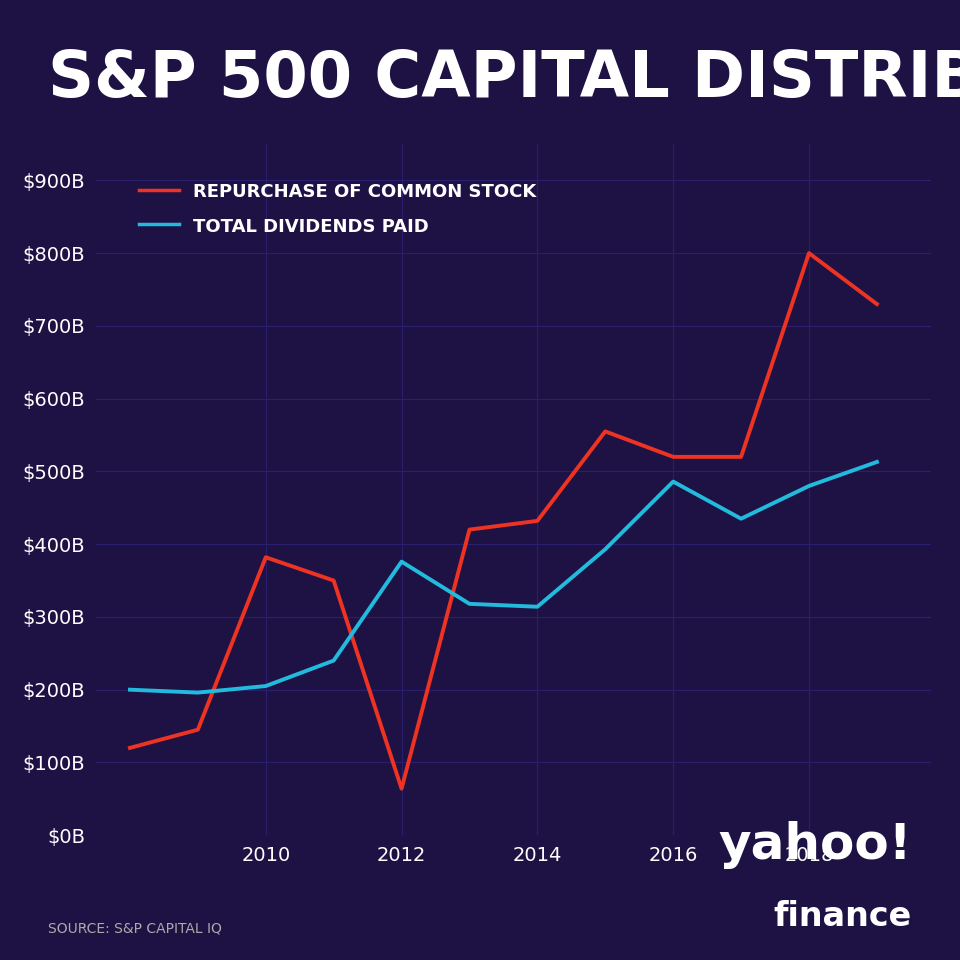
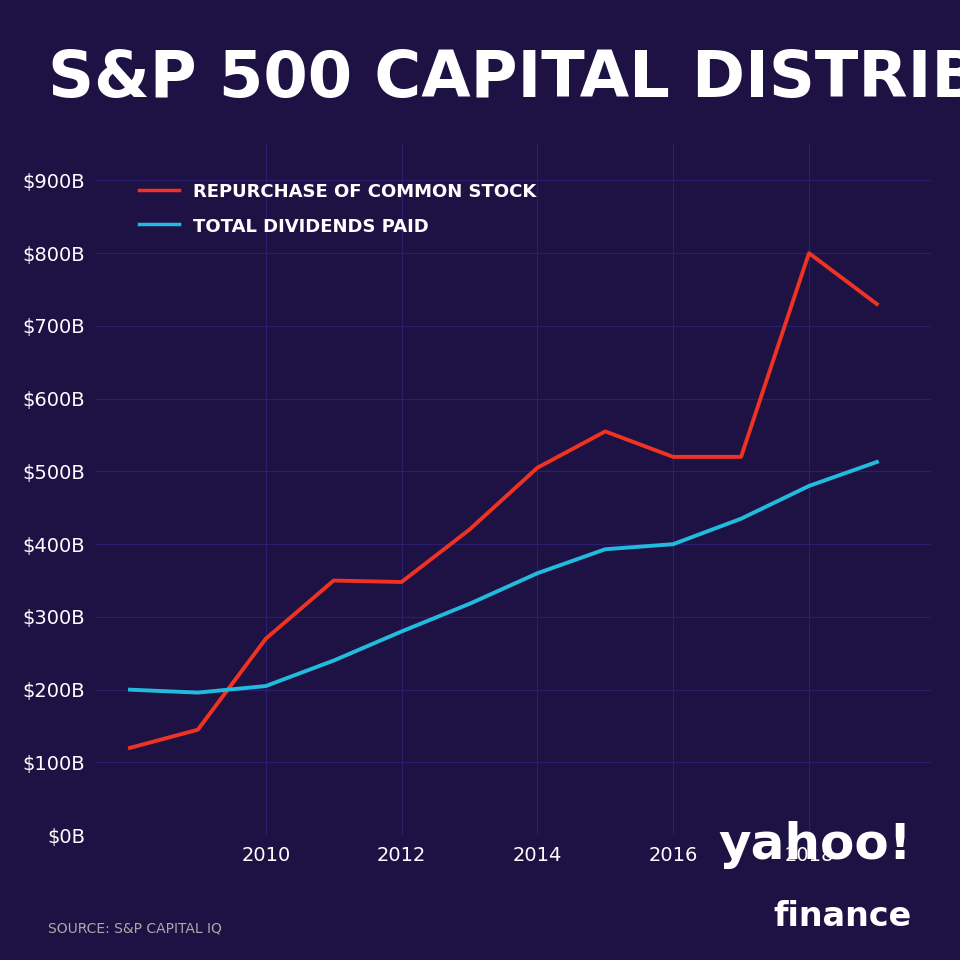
REPURCHASE OF COMMON STOCK/2010: $382B -> $270B
REPURCHASE OF COMMON STOCK/2012: $64B -> $348B
TOTAL DIVIDENDS PAID/2012: $376B -> $280B
REPURCHASE OF COMMON STOCK/2014: $432B -> $505B
TOTAL DIVIDENDS PAID/2014: $314B -> $360B
TOTAL DIVIDENDS PAID/2016: $486B -> $400B
